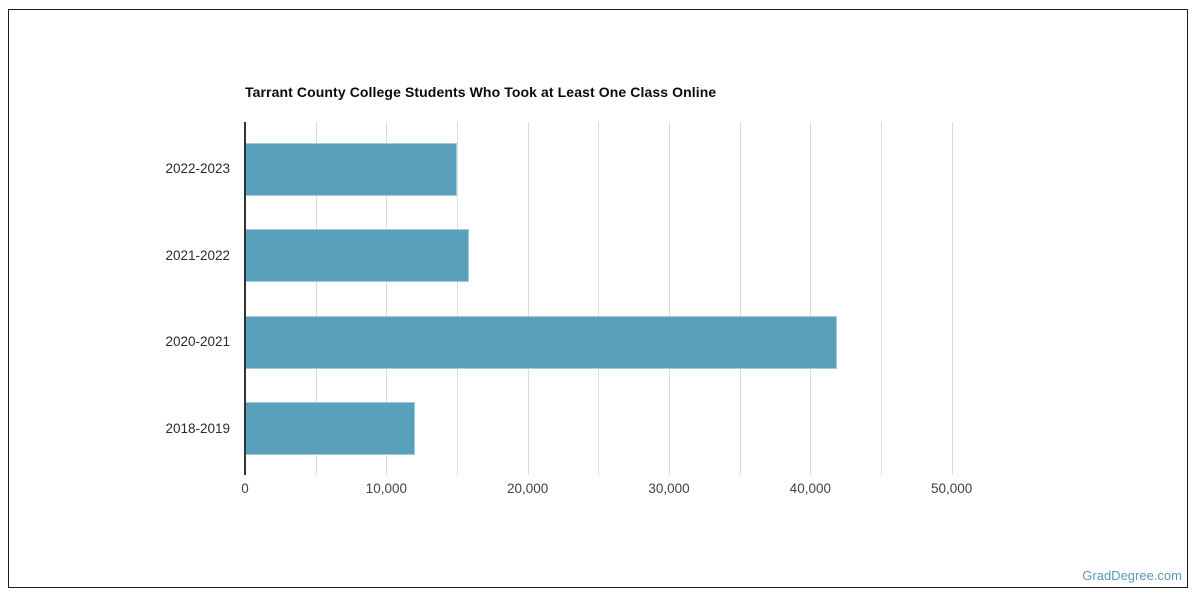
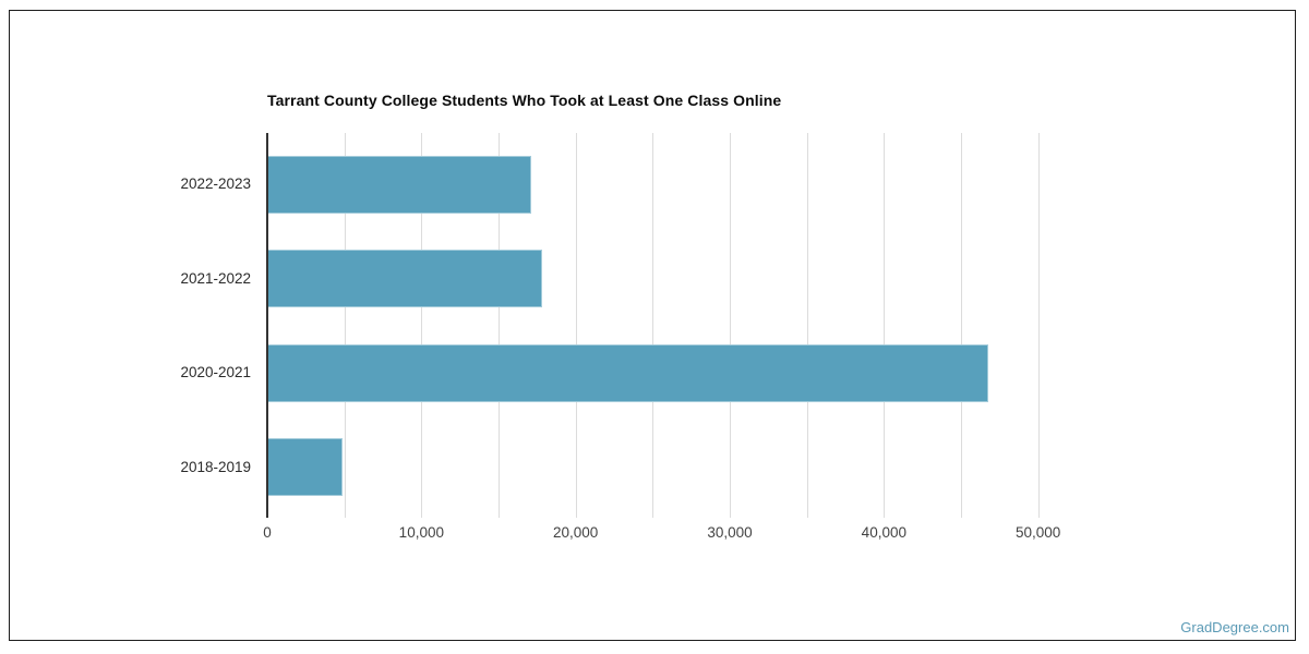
2022-2023: 15000 -> 17100
2021-2022: 15800 -> 17800
2020-2021: 41900 -> 46800
2018-2019: 12000 -> 4900
